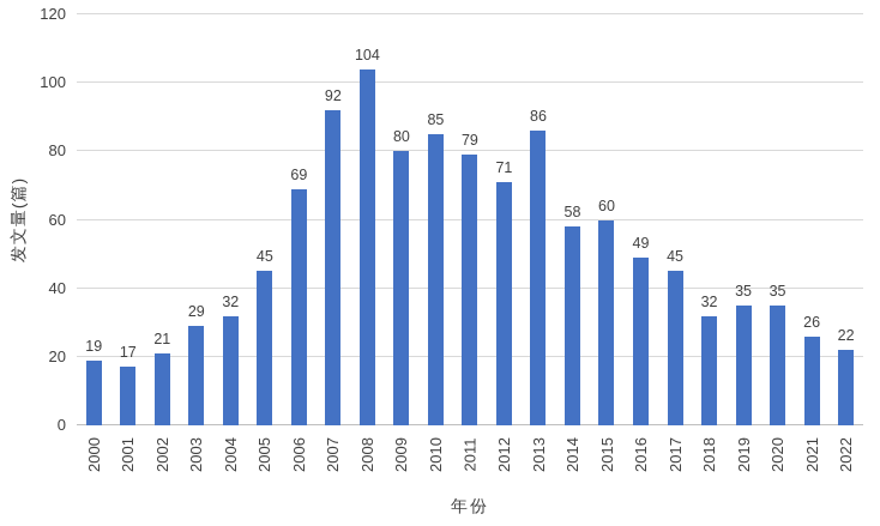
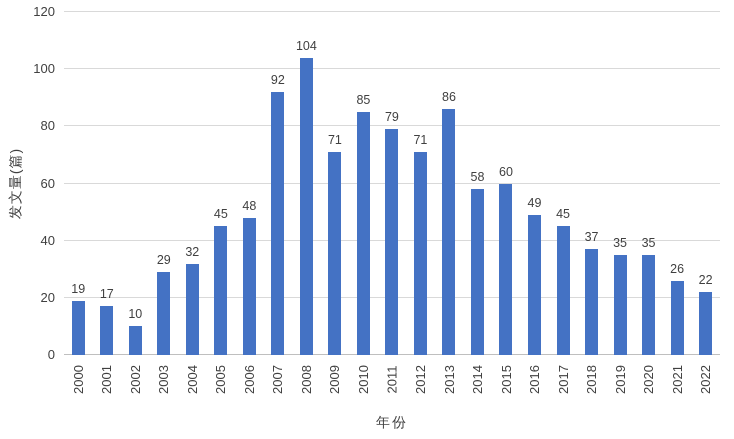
2002: 21 -> 10
2006: 69 -> 48
2009: 80 -> 71
2018: 32 -> 37
